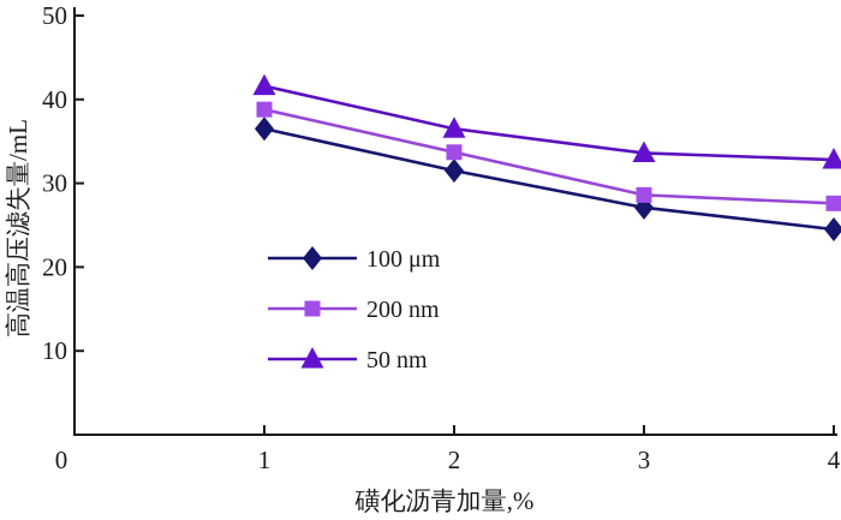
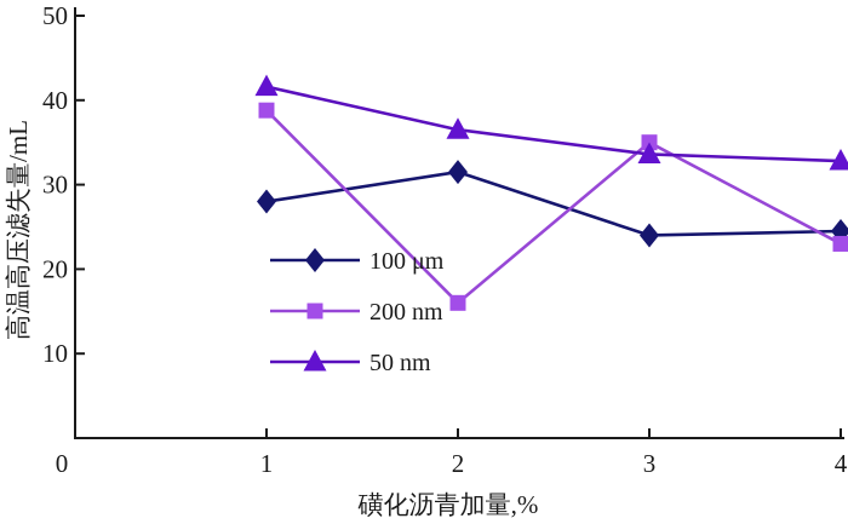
100 μm/1: 36 -> 28
200 nm/2: 34 -> 16
100 μm/3: 27 -> 24
200 nm/3: 29 -> 35
200 nm/4: 28 -> 23
